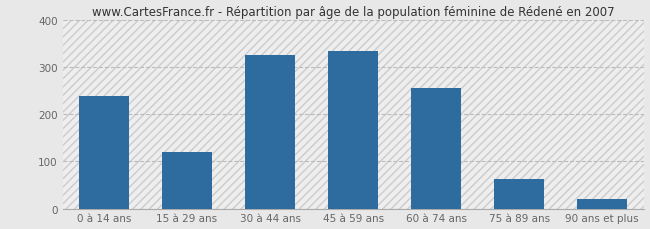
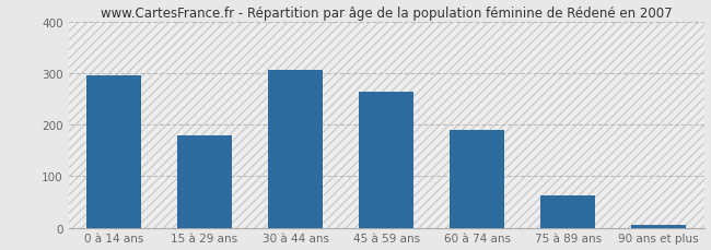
0 à 14 ans: 240 -> 296
15 à 29 ans: 120 -> 180
30 à 44 ans: 325 -> 307
45 à 59 ans: 335 -> 265
60 à 74 ans: 255 -> 190
90 ans et plus: 20 -> 5
